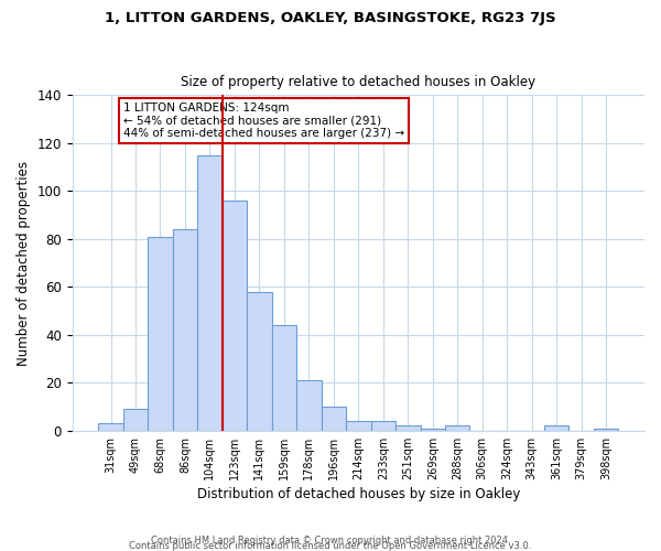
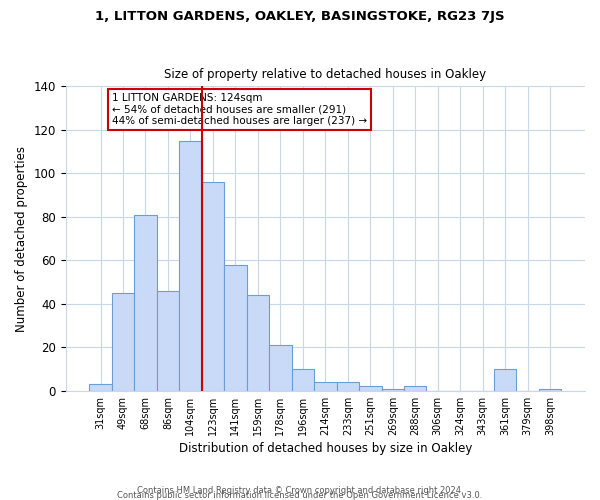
49sqm: 9 -> 45
86sqm: 84 -> 46
361sqm: 2 -> 10
